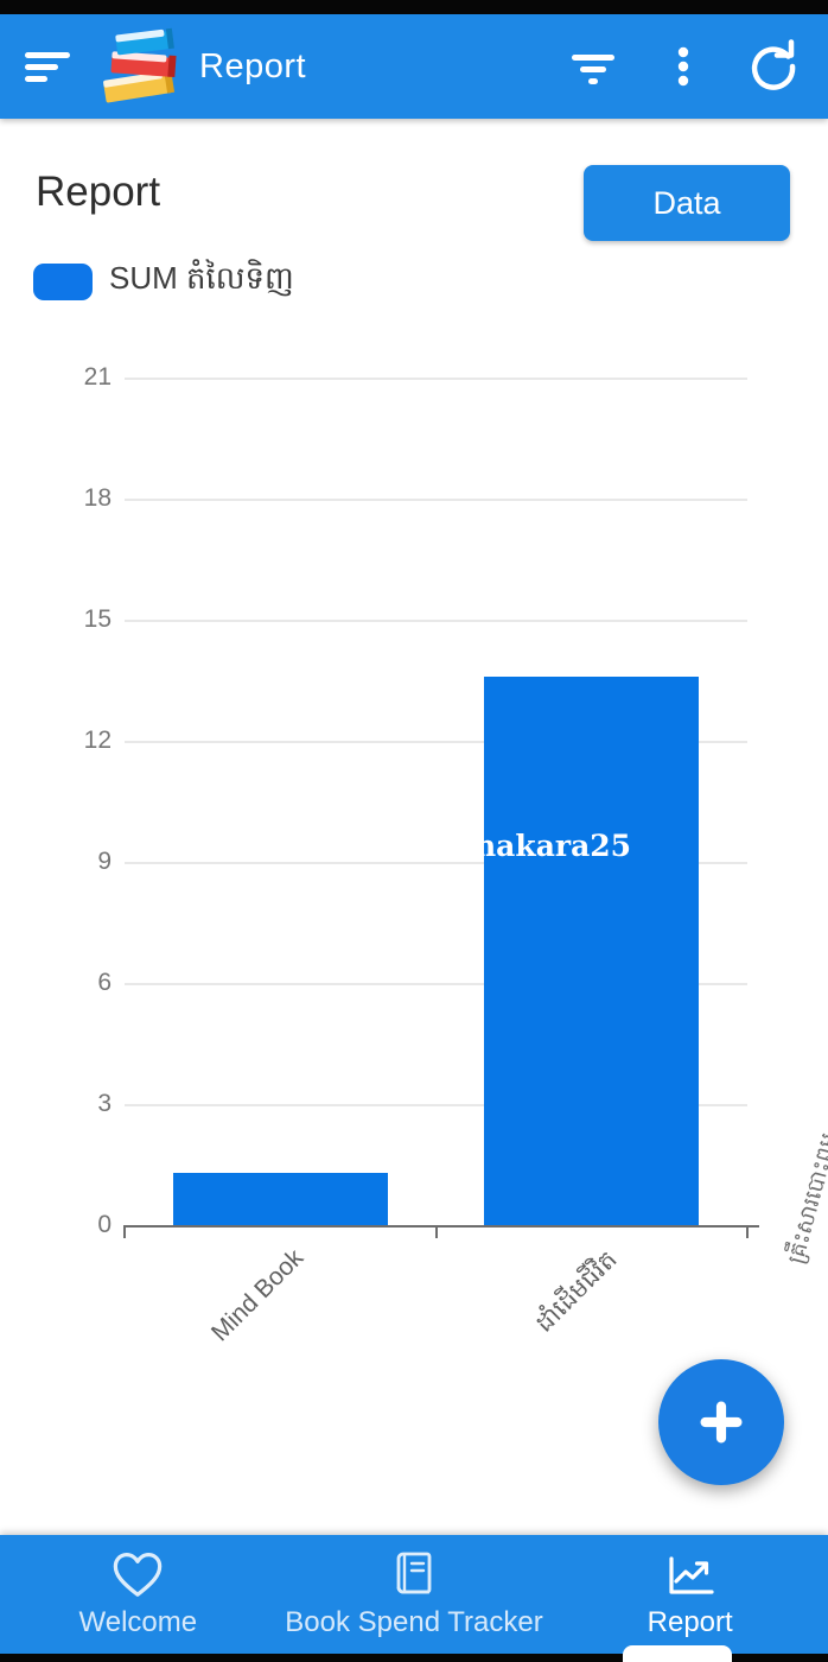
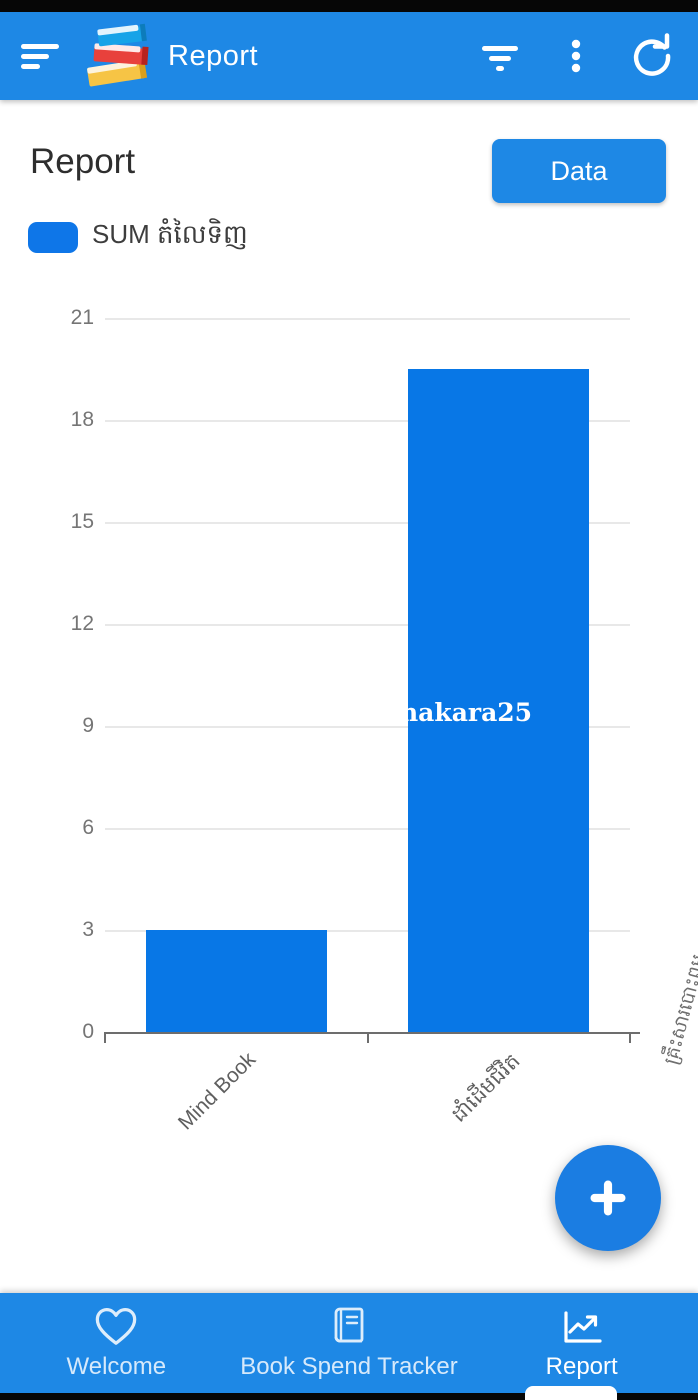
Mind Book: 1.3 -> 3.0
ដាំដើមជីវិត: 13.6 -> 19.5
